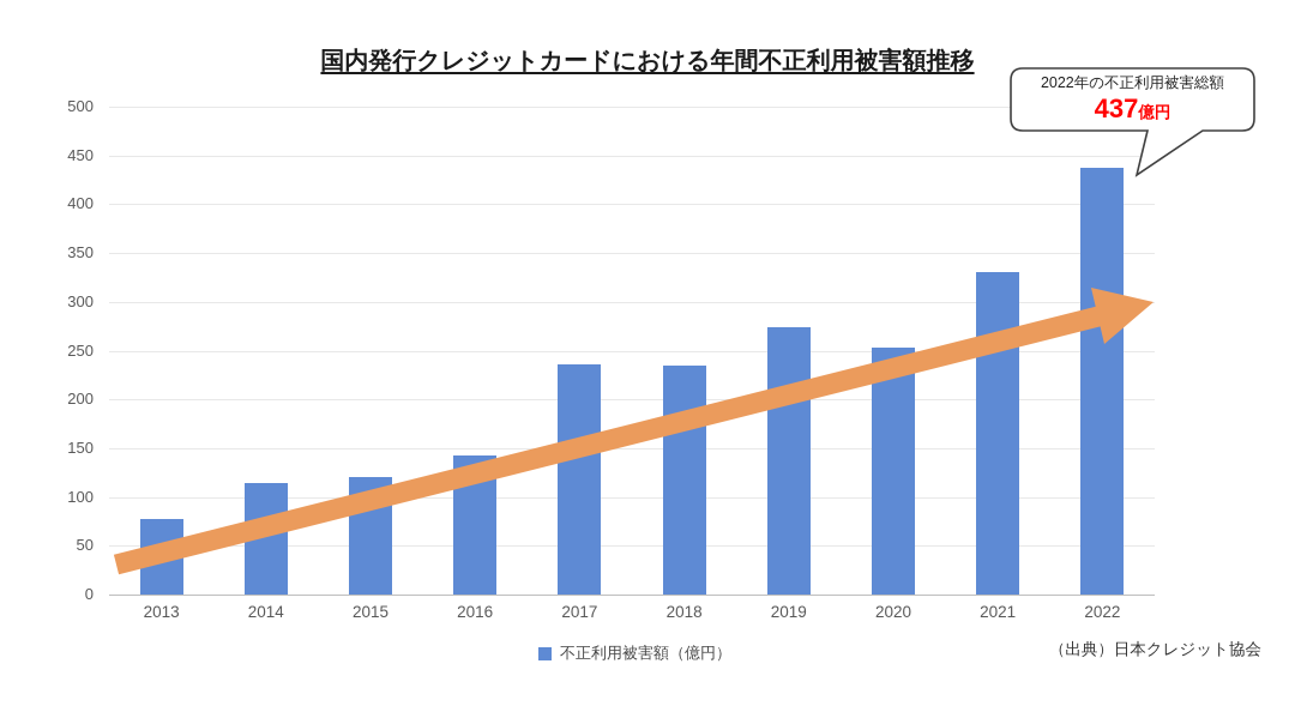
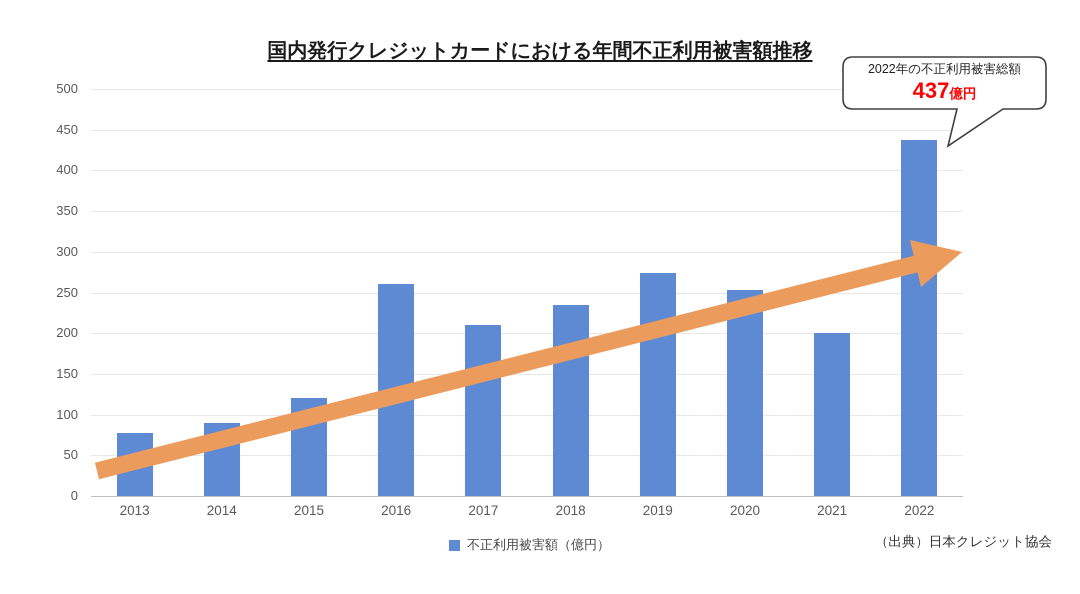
2014: 110 -> 90
2016: 140 -> 260
2017: 240 -> 210
2021: 330 -> 200
